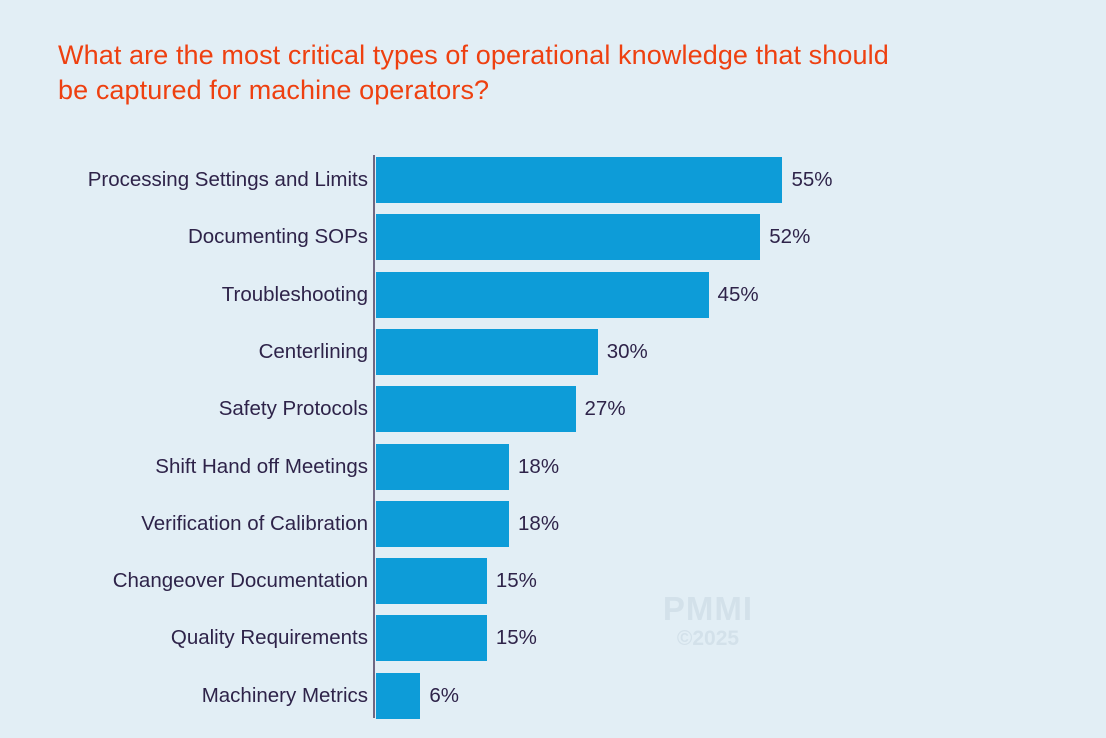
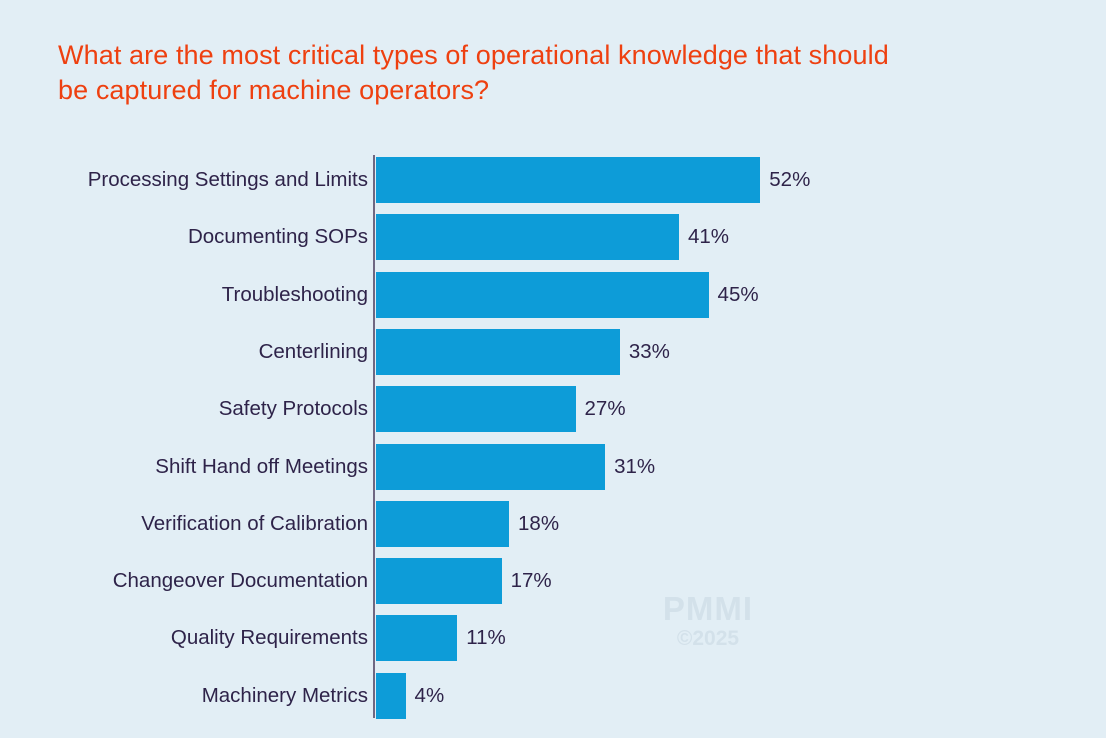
Processing Settings and Limits: 55% -> 52%
Documenting SOPs: 52% -> 41%
Centerlining: 30% -> 33%
Shift Hand off Meetings: 18% -> 31%
Changeover Documentation: 15% -> 17%
Quality Requirements: 15% -> 11%
Machinery Metrics: 6% -> 4%
